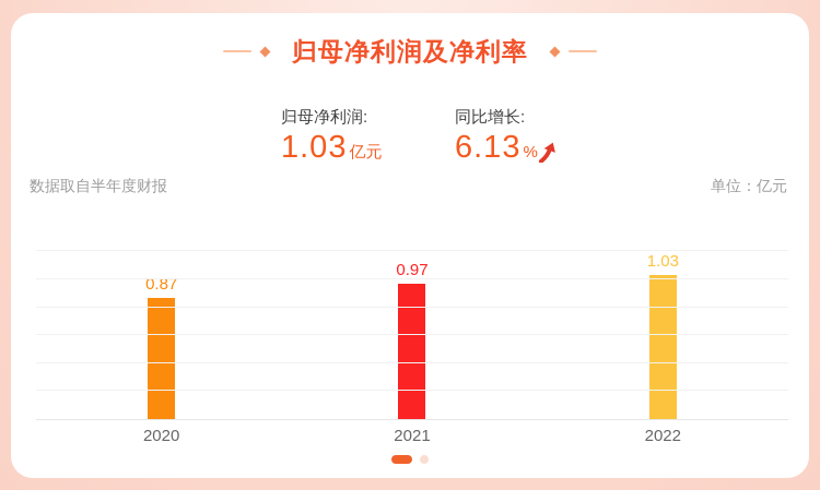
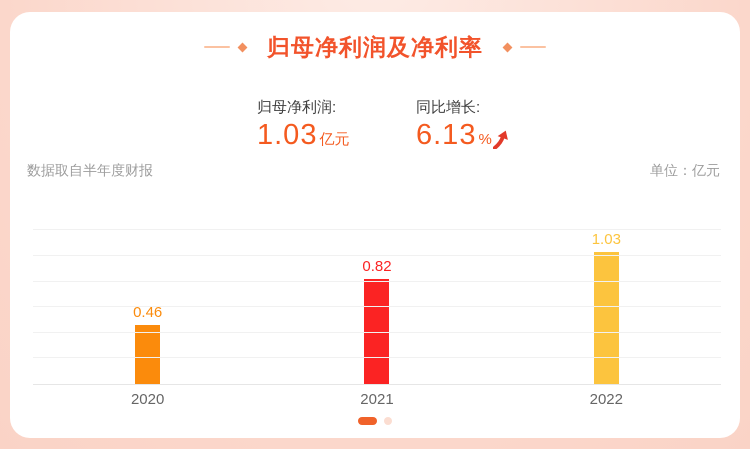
2020: 0.87 -> 0.46
2021: 0.97 -> 0.82
